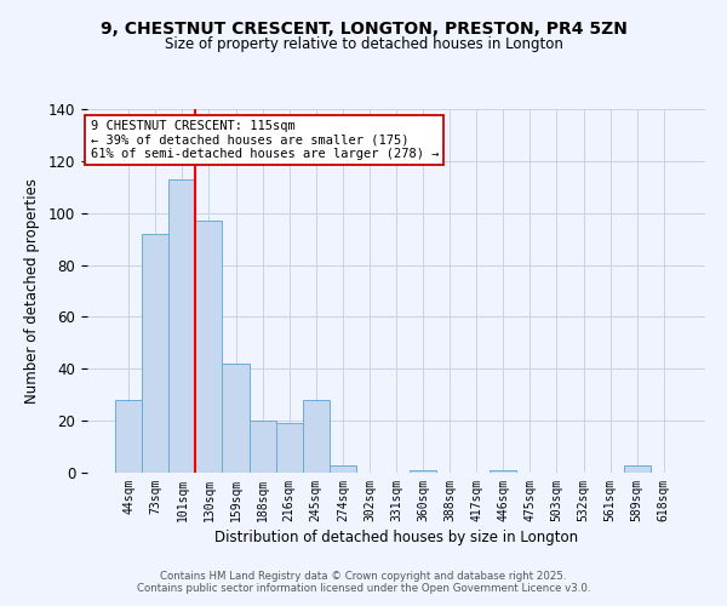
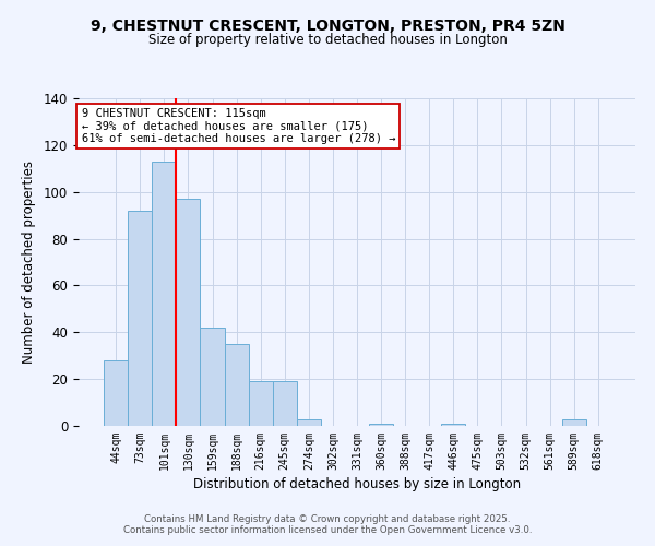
188sqm: 20 -> 35
245sqm: 28 -> 19
